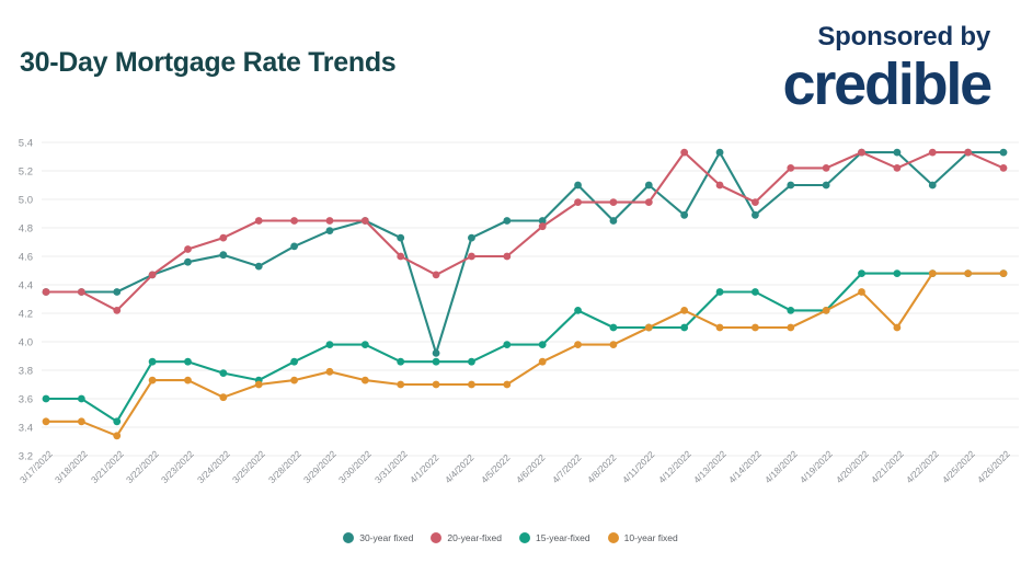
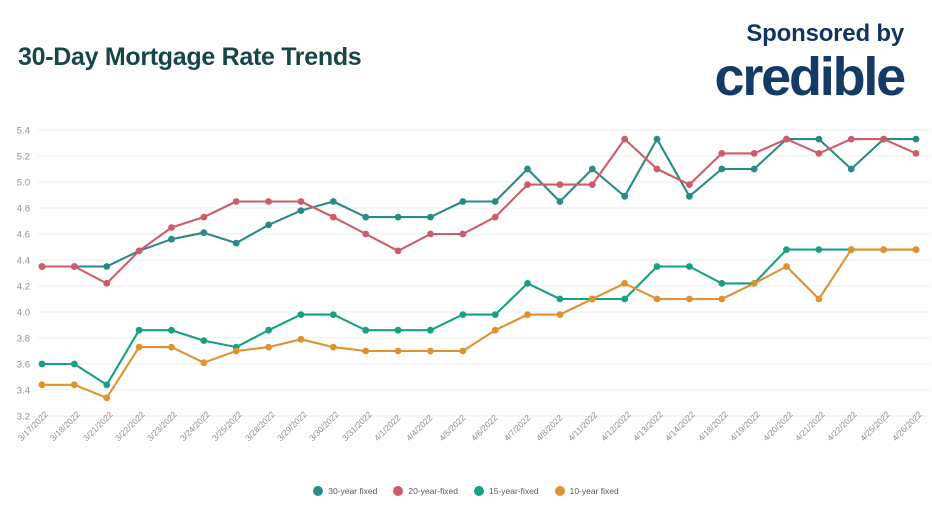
20-year-fixed/3/30/2022: 4.85 -> 4.73
30-year fixed/4/1/2022: 3.92 -> 4.73
20-year-fixed/4/6/2022: 4.81 -> 4.73
